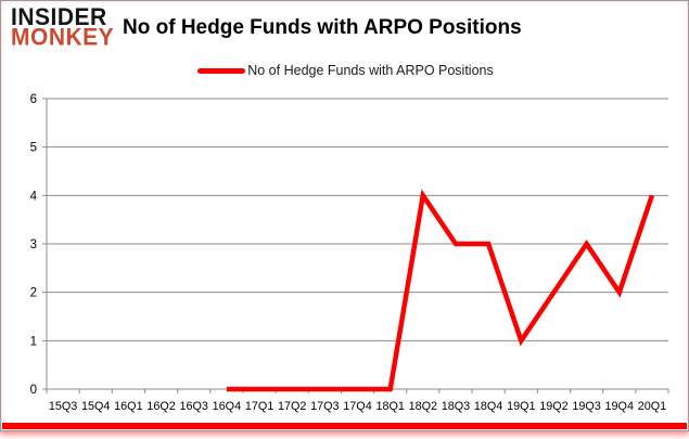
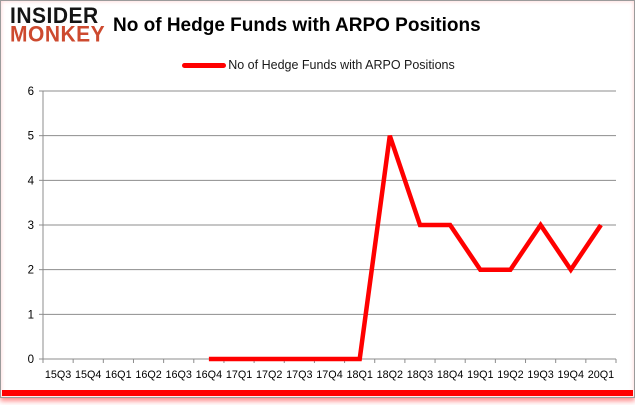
18Q2: 4 -> 5
19Q1: 1 -> 2
20Q1: 4 -> 3
